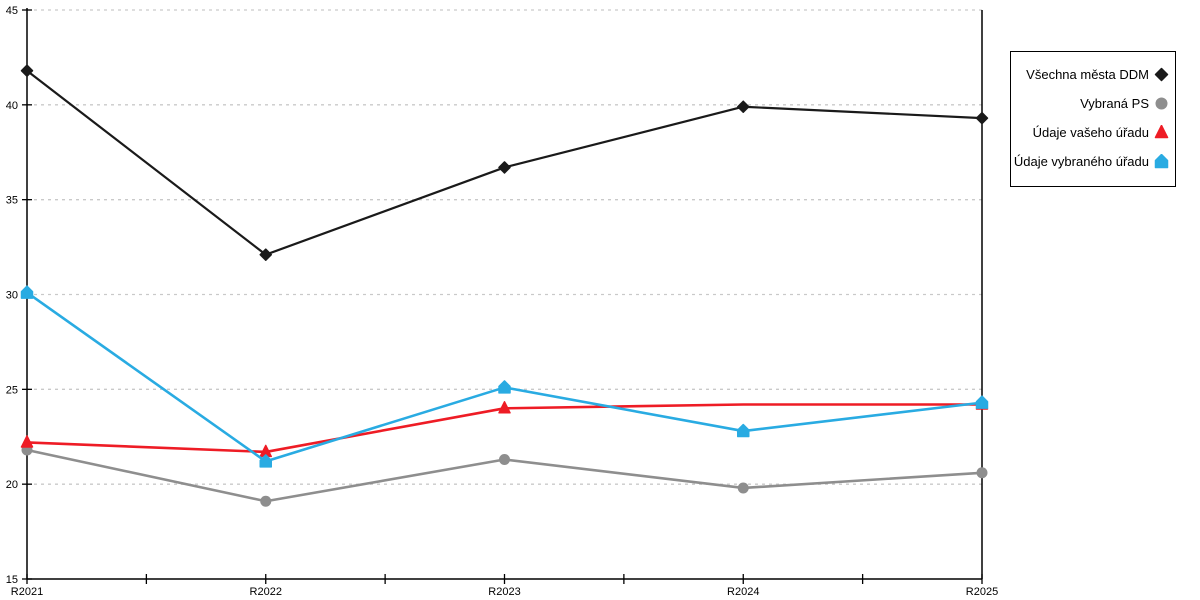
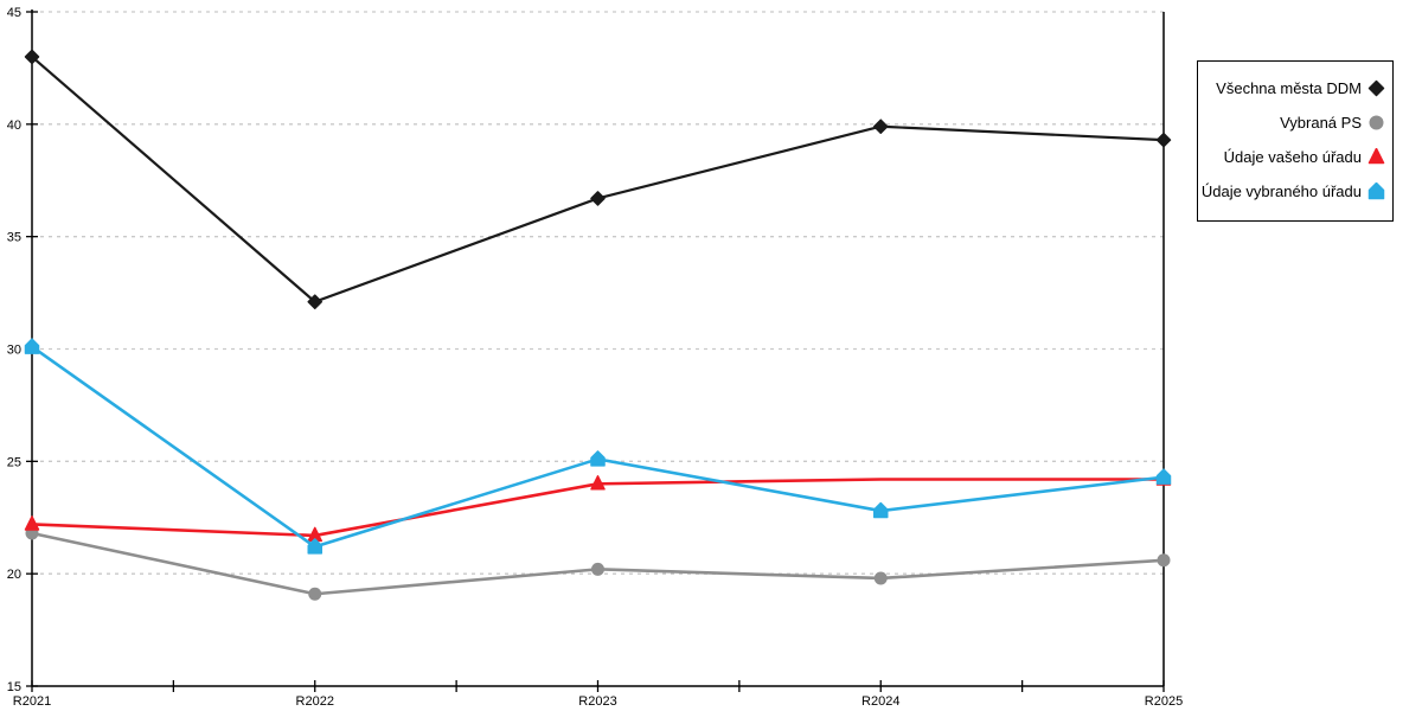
Všechna města DDM/R2021: 41.8 -> 43.0
Vybraná PS/R2023: 21.3 -> 20.2
